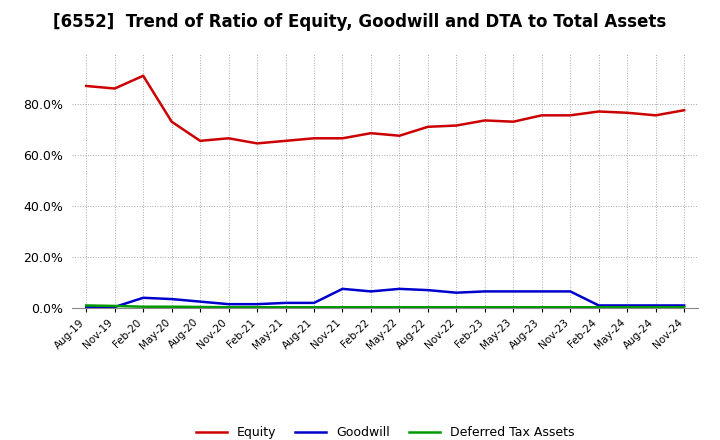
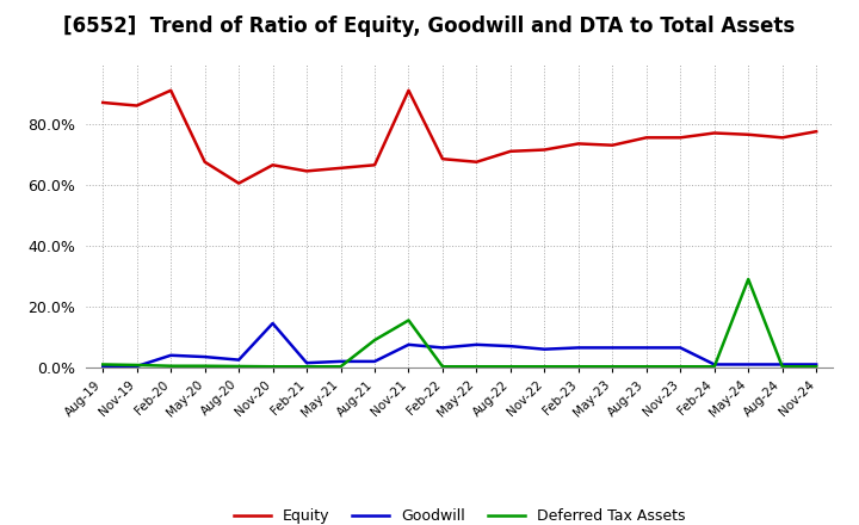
Equity/May-20: 73.0% -> 67.5%
Equity/Aug-20: 65.5% -> 60.5%
Goodwill/Nov-20: 1.5% -> 14.5%
Deferred Tax Assets/Aug-21: 0.3% -> 9.0%
Equity/Nov-21: 66.5% -> 91.0%
Deferred Tax Assets/Nov-21: 0.3% -> 15.5%
Deferred Tax Assets/May-24: 0.3% -> 29.0%
